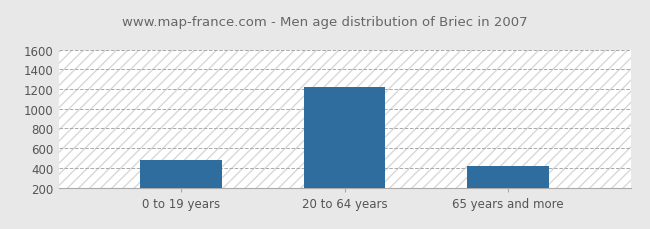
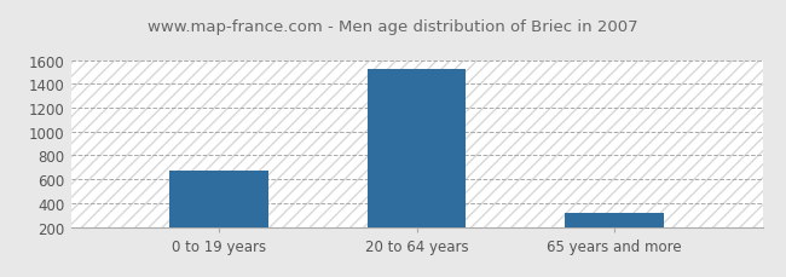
0 to 19 years: 480 -> 680
20 to 64 years: 1220 -> 1520
65 years and more: 420 -> 320
